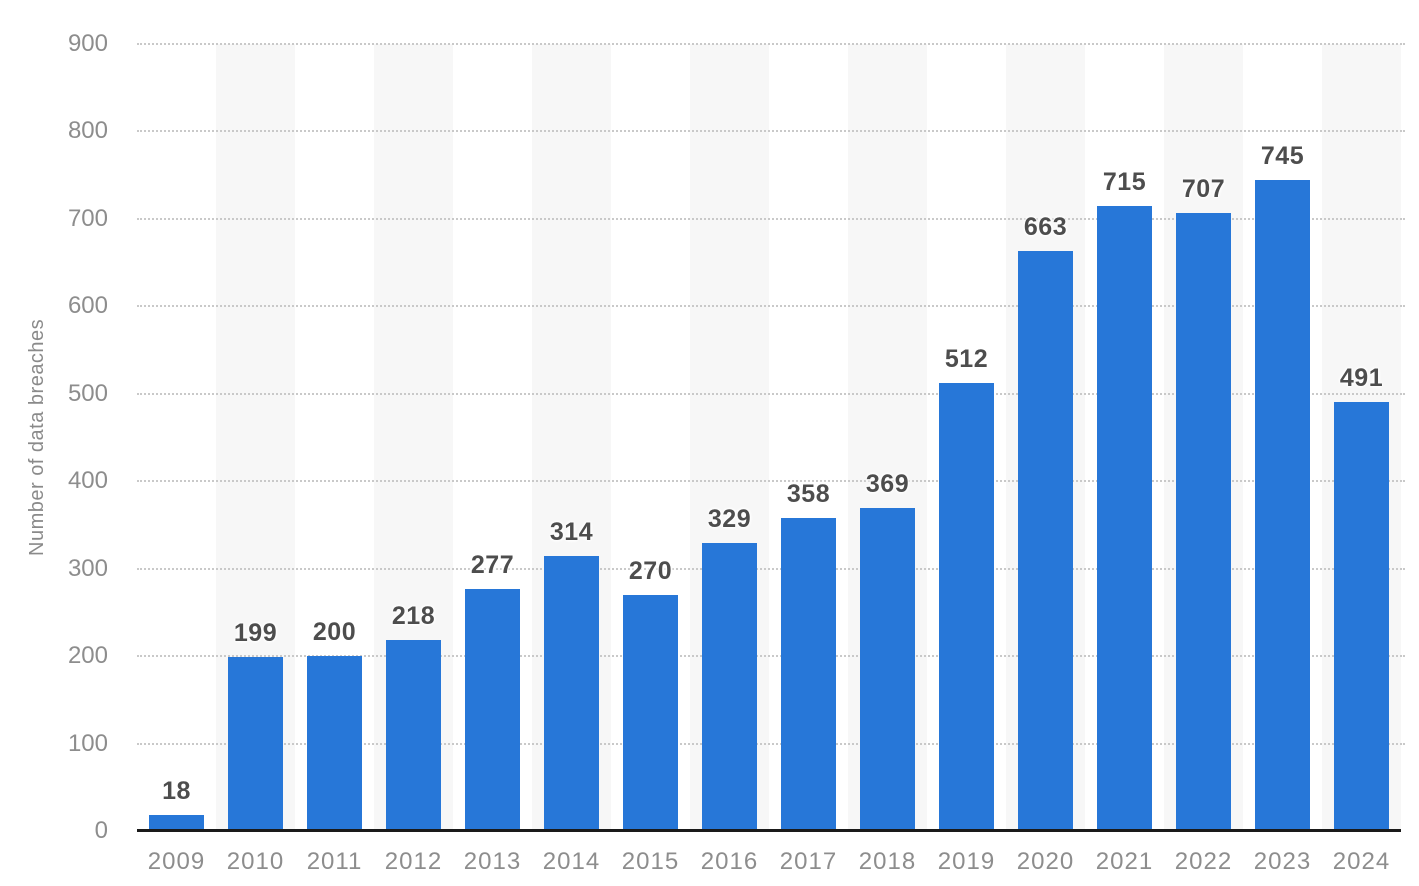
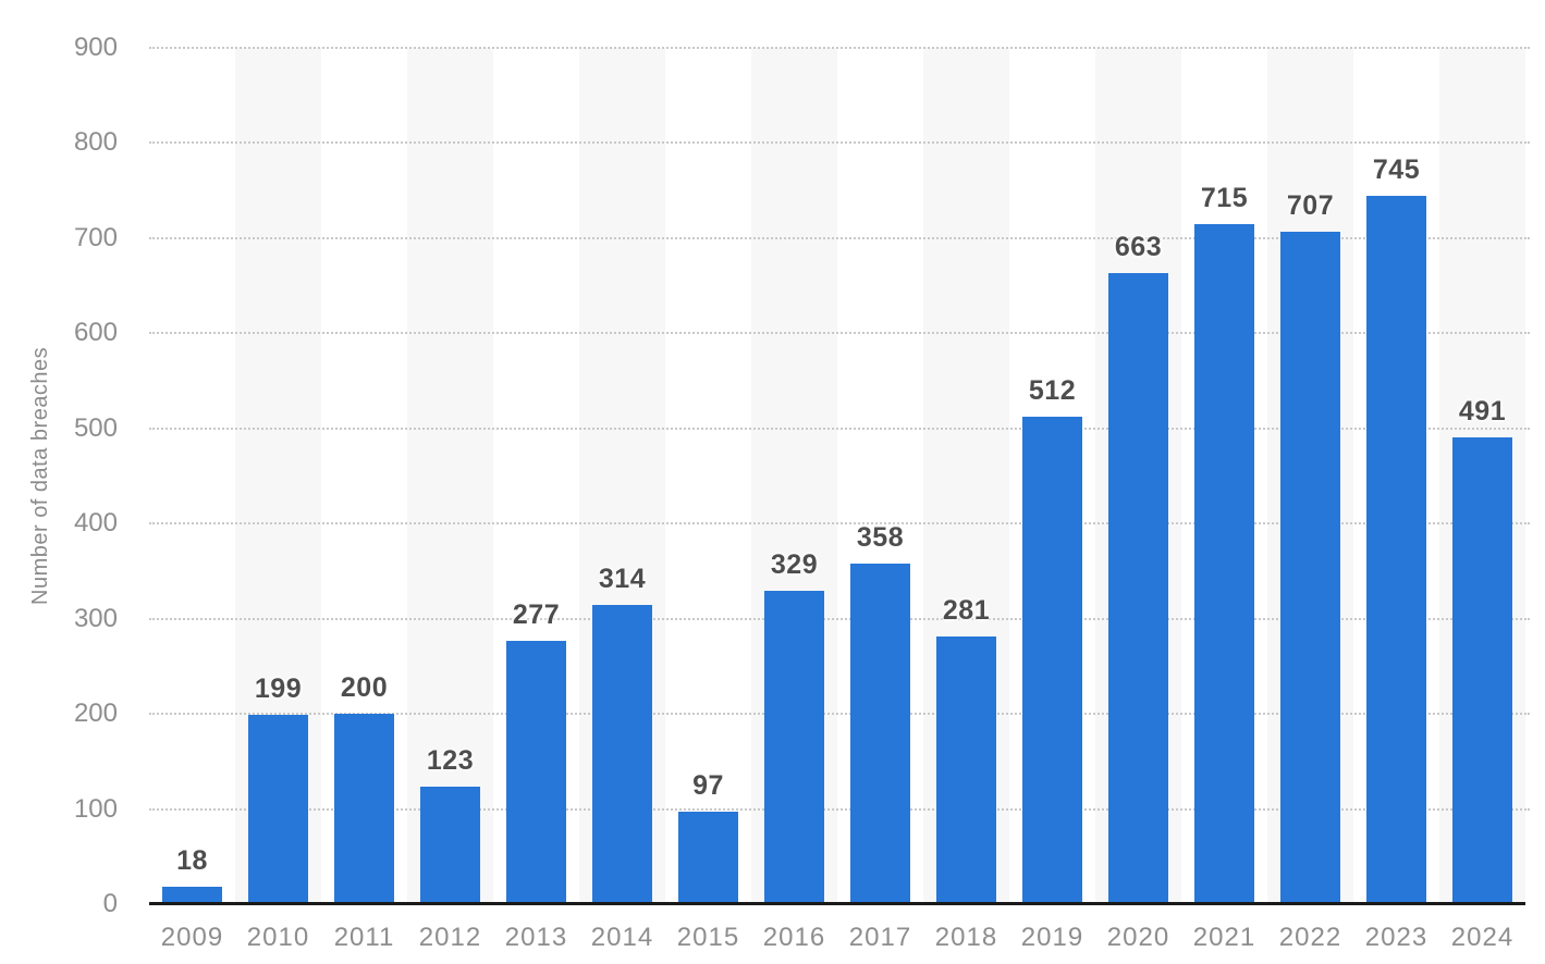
2012: 218 -> 123
2015: 270 -> 97
2018: 369 -> 281
